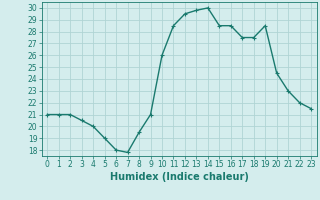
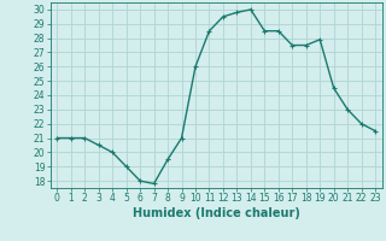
19: 28.5 -> 27.9
